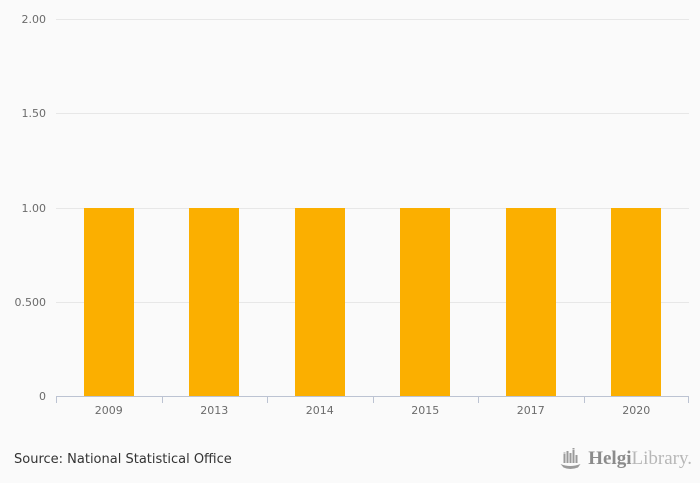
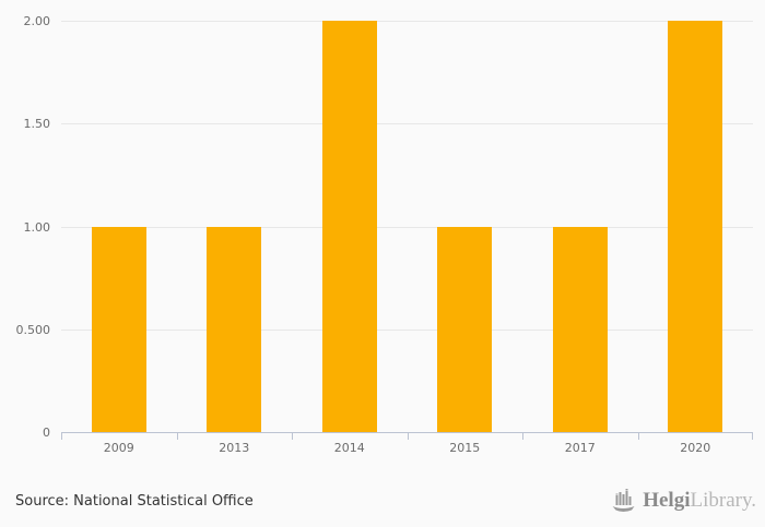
2014: 1 -> 2
2020: 1 -> 2
